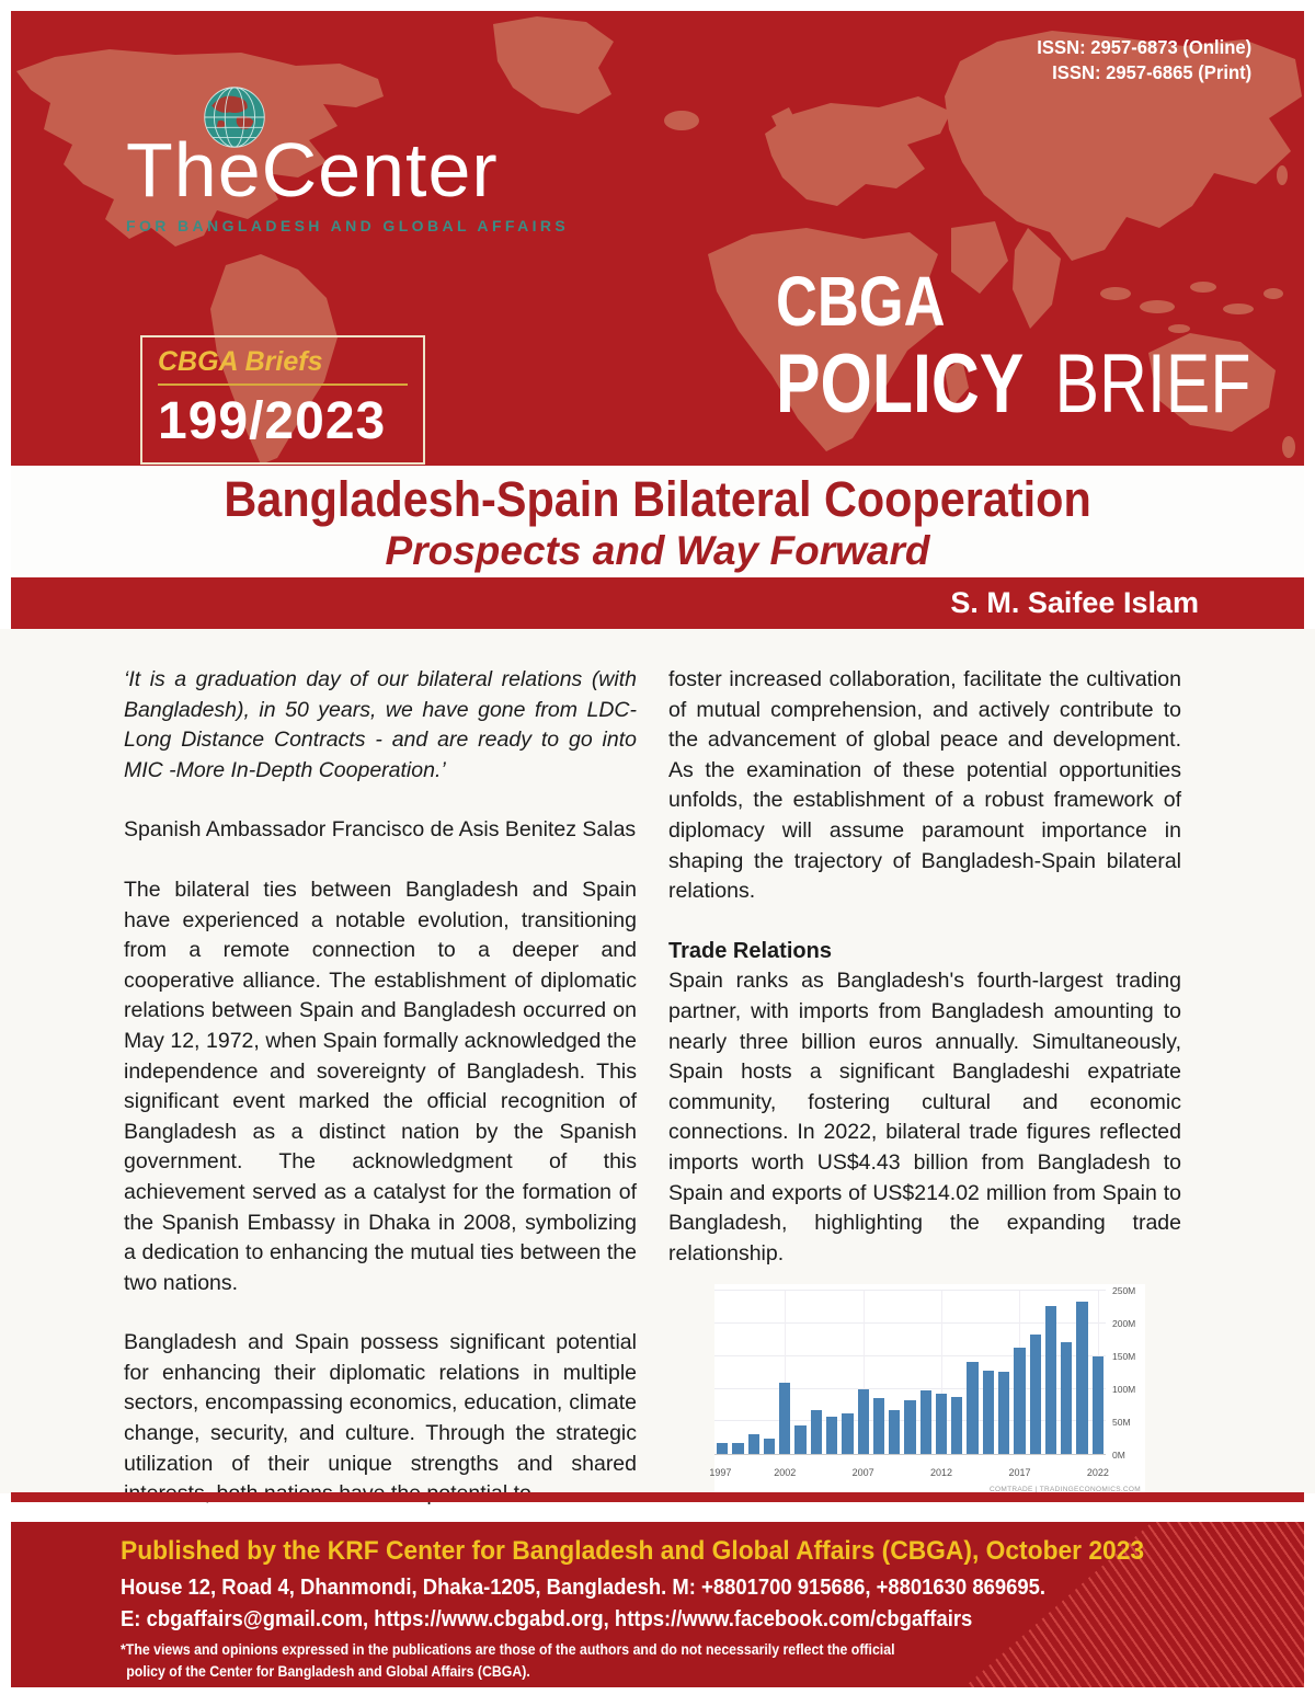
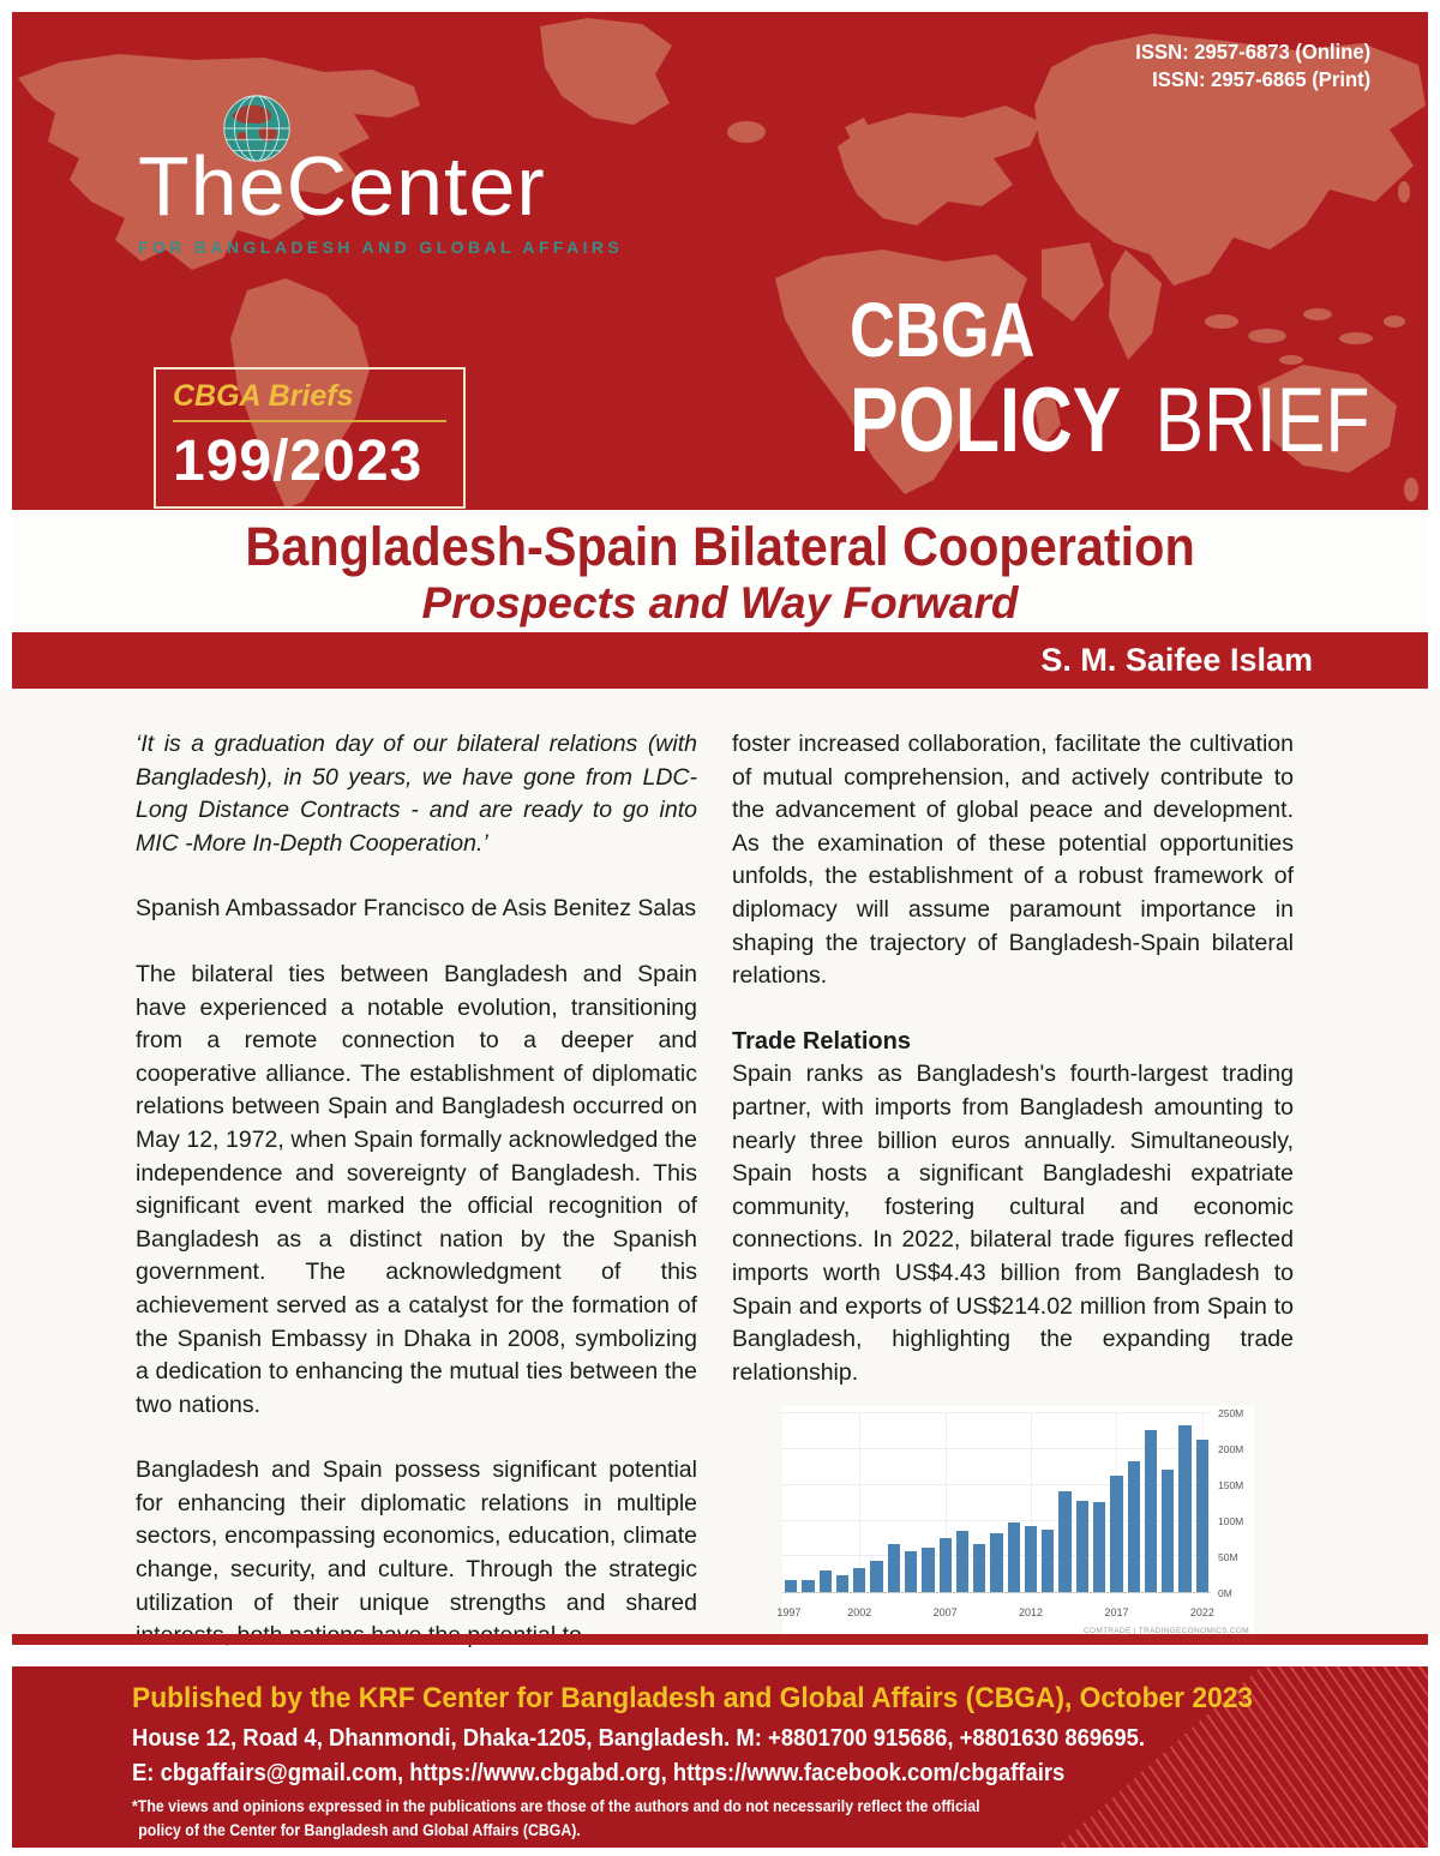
2002: 110M -> 30M
2007: 100M -> 80M
2022: 150M -> 210M
